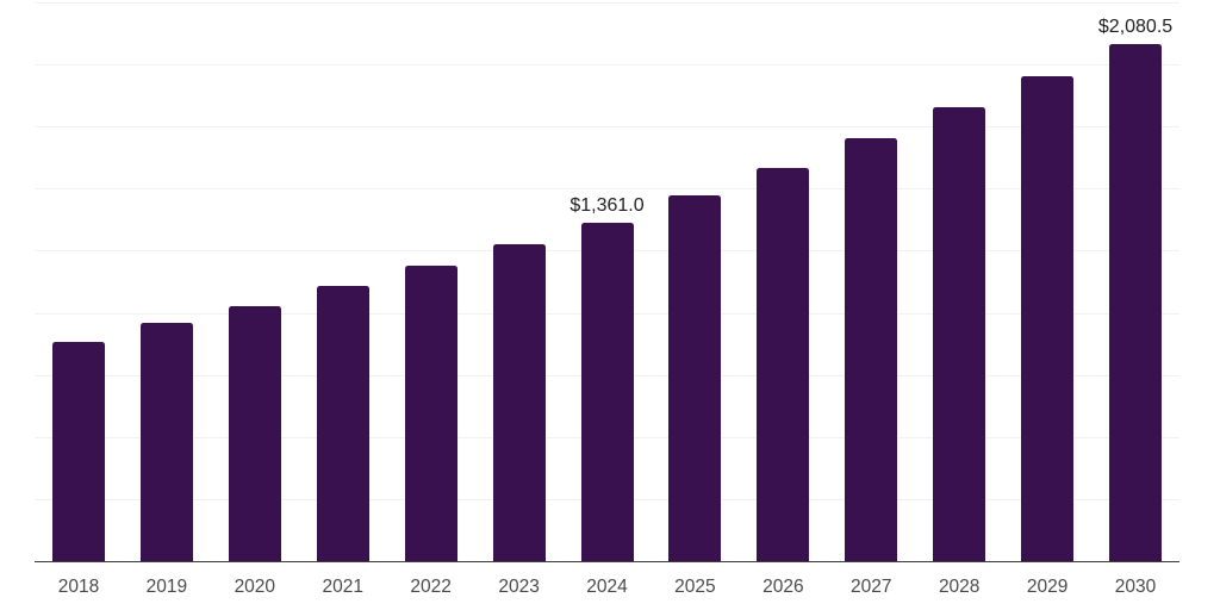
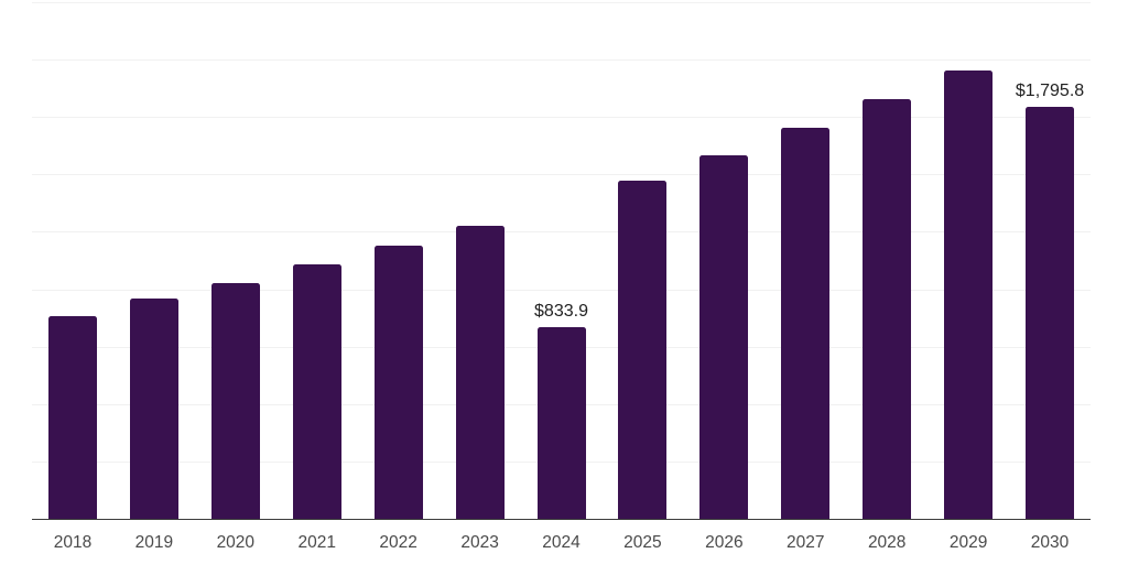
2024: $1,361.0 -> $833.9
2030: $2,080.5 -> $1,795.8
